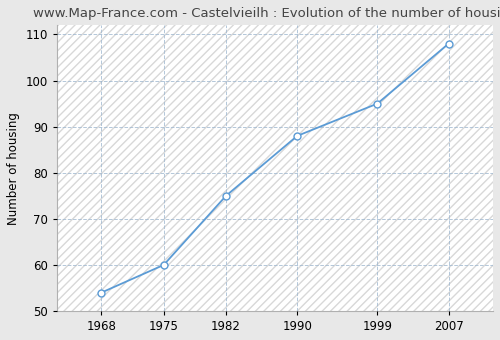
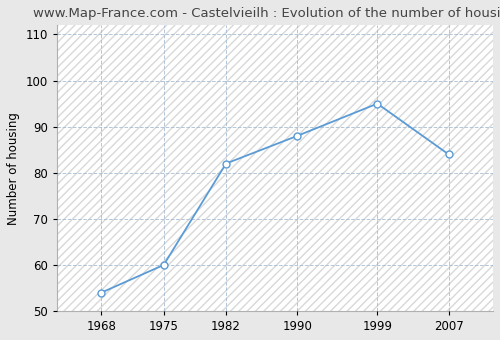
1982: 75 -> 82
2007: 108 -> 84
